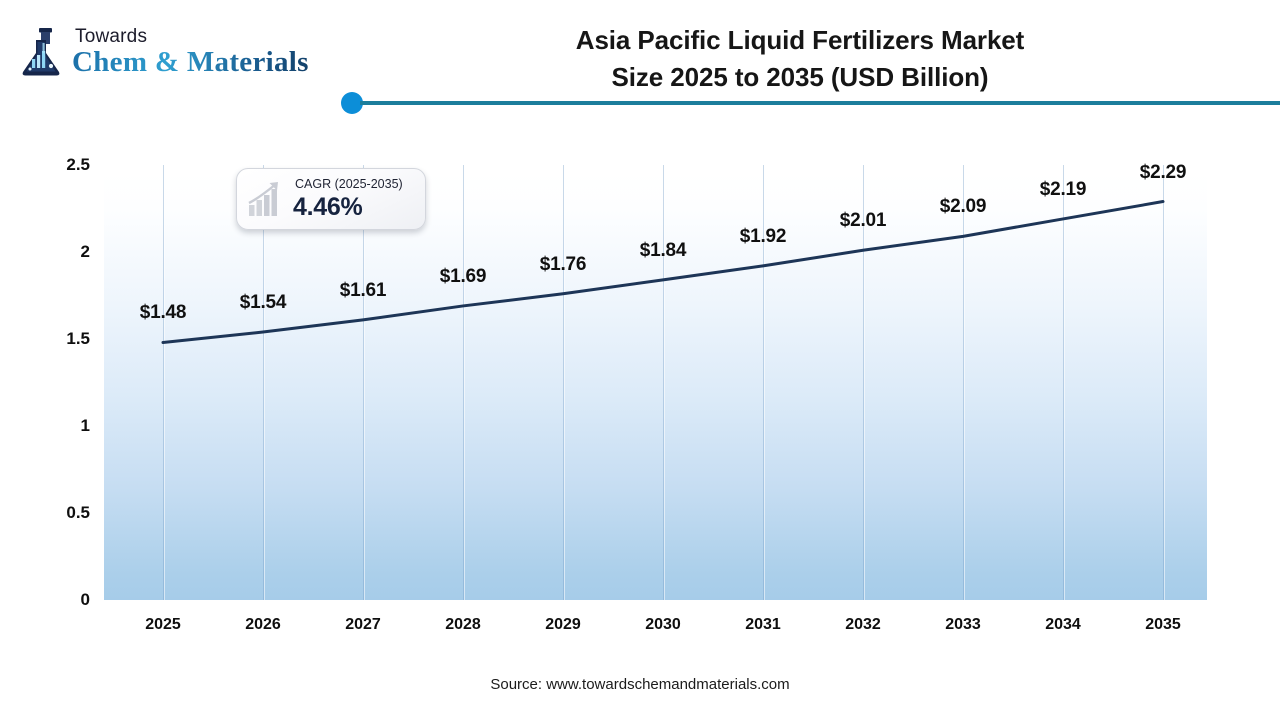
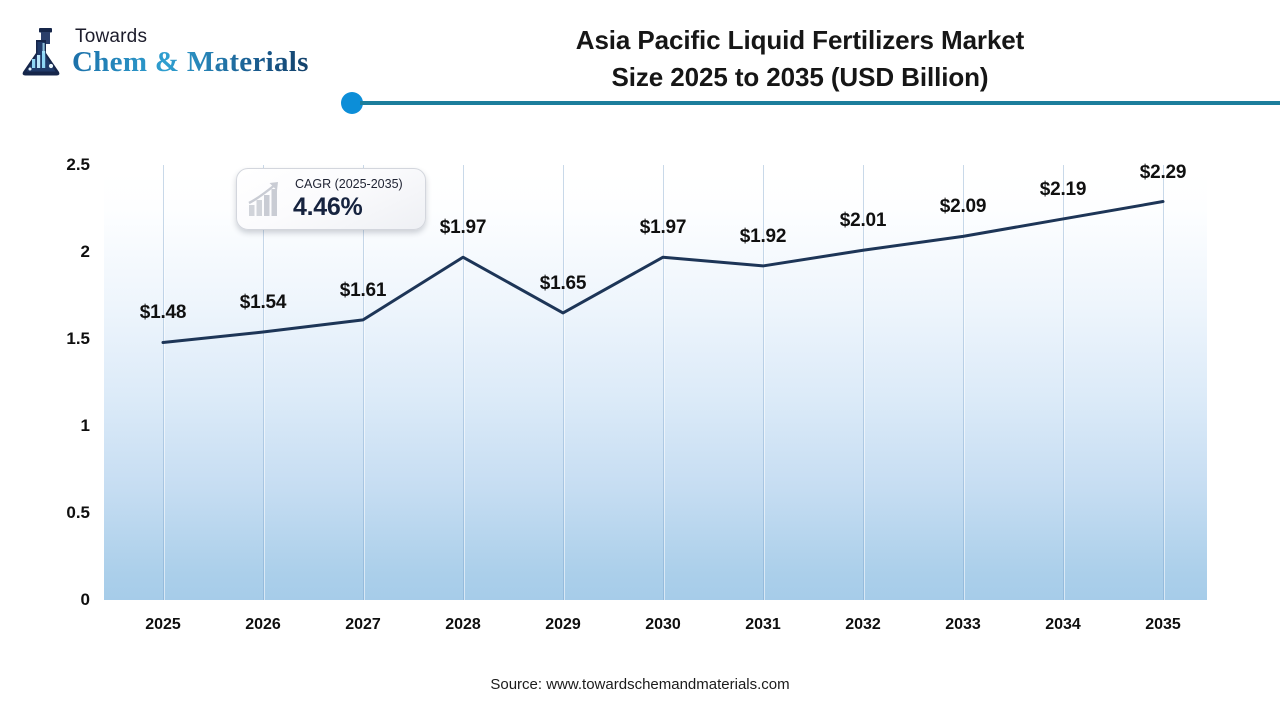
2028: $1.69 -> $1.97
2029: $1.76 -> $1.65
2030: $1.84 -> $1.97
